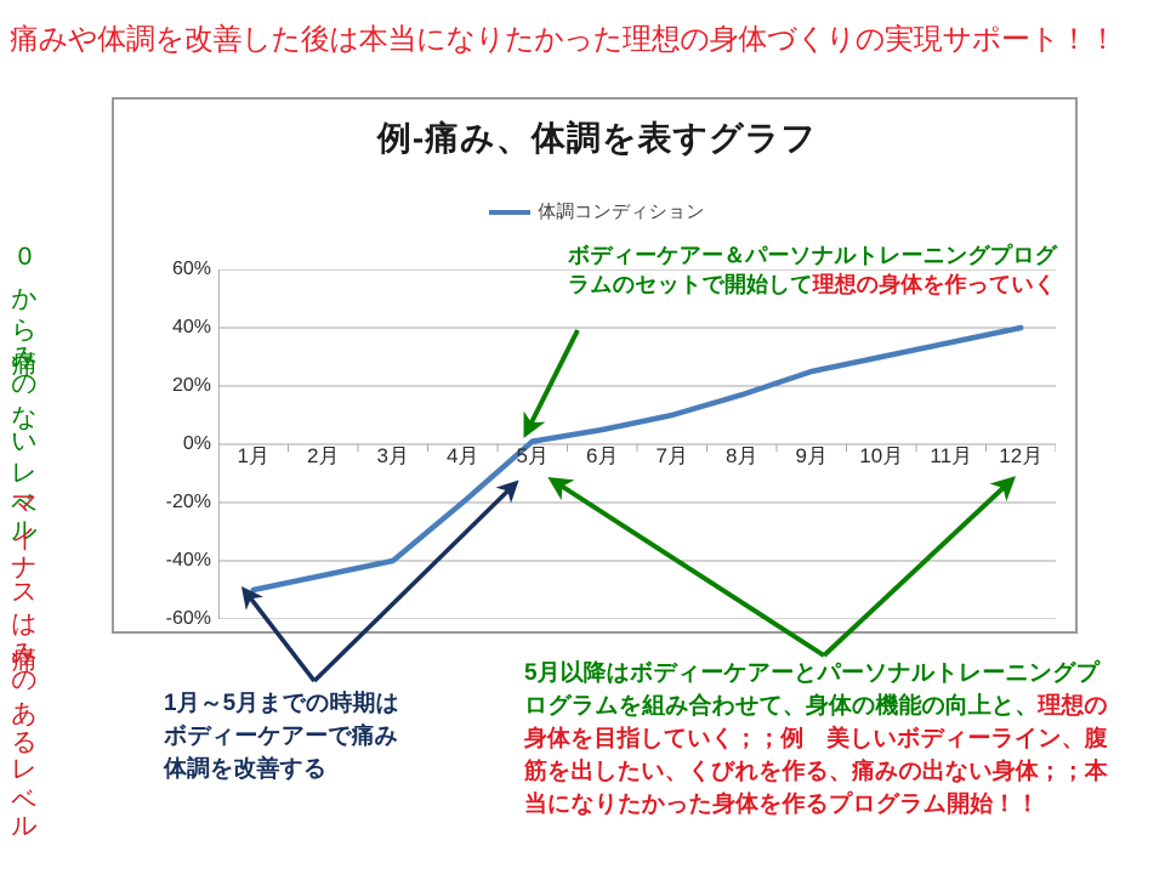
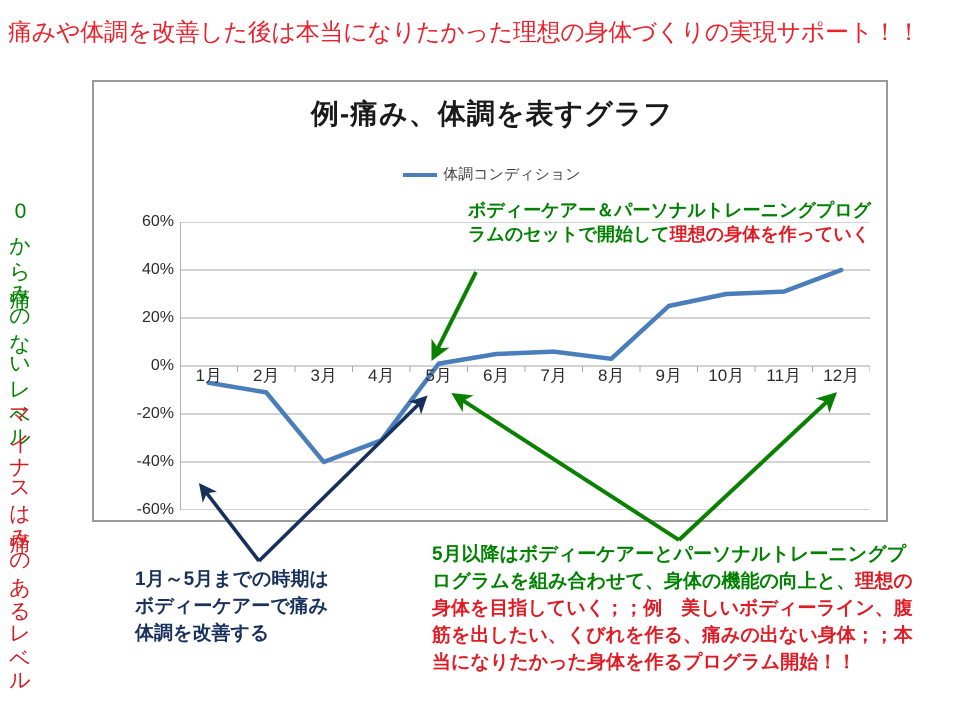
1月: -50% -> -7%
2月: -45% -> -11%
4月: -20% -> -31%
7月: 10% -> 6%
8月: 17% -> 3%
11月: 35% -> 31%
